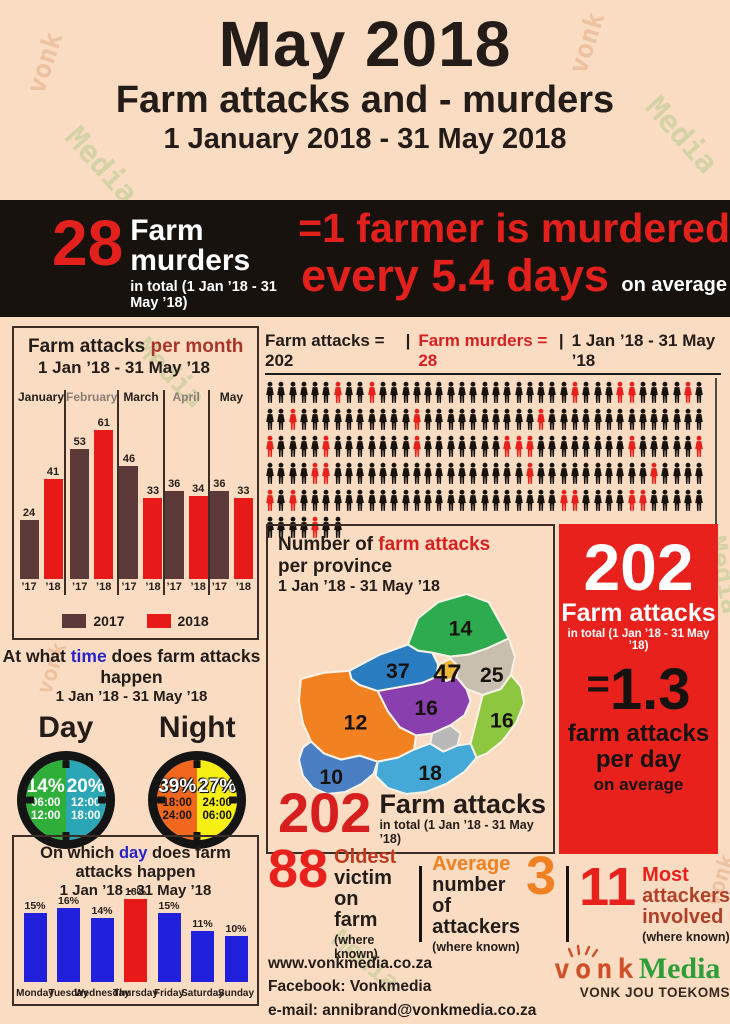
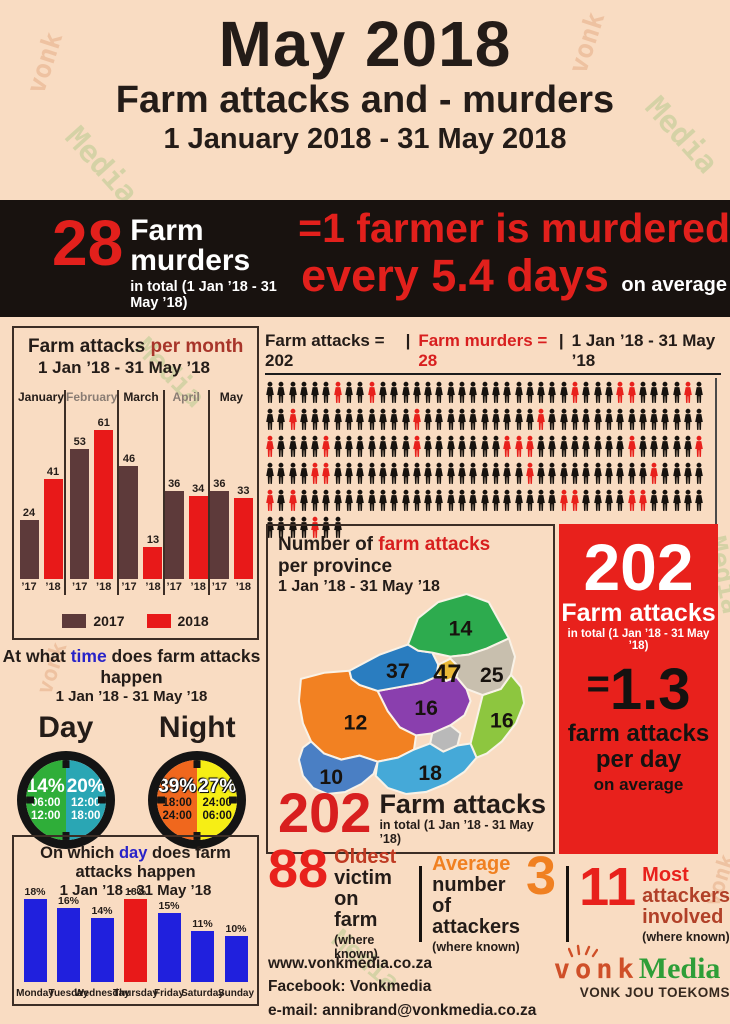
Farm attacks per month/2018/March: 33 -> 13
On which day does farm attacks happen/Monday: 15% -> 18%
